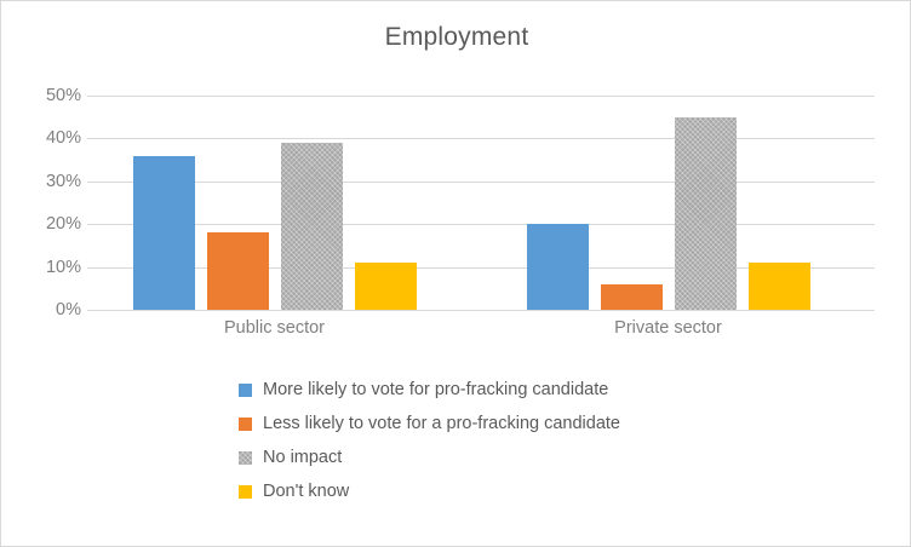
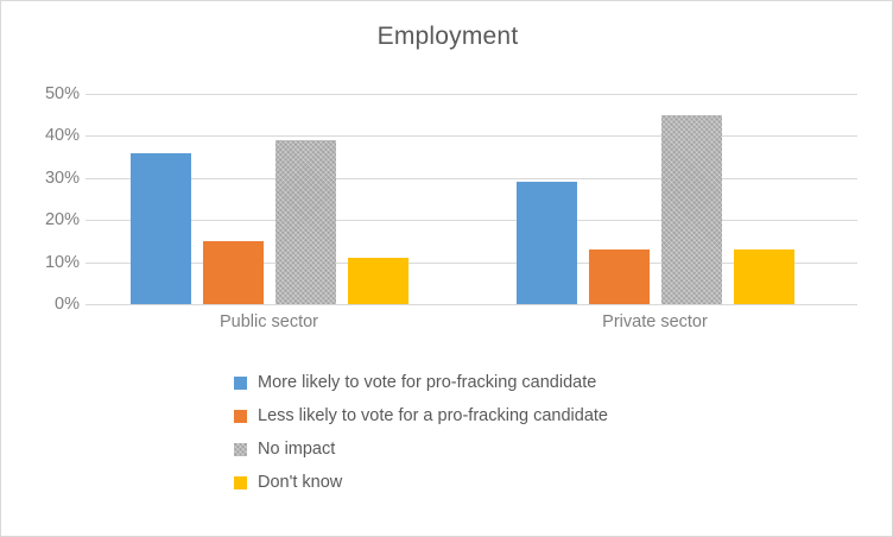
Less likely to vote for a pro-fracking candidate/Public sector: 18% -> 15%
More likely to vote for pro-fracking candidate/Private sector: 20% -> 29%
Less likely to vote for a pro-fracking candidate/Private sector: 6% -> 13%
Don't know/Private sector: 11% -> 13%
